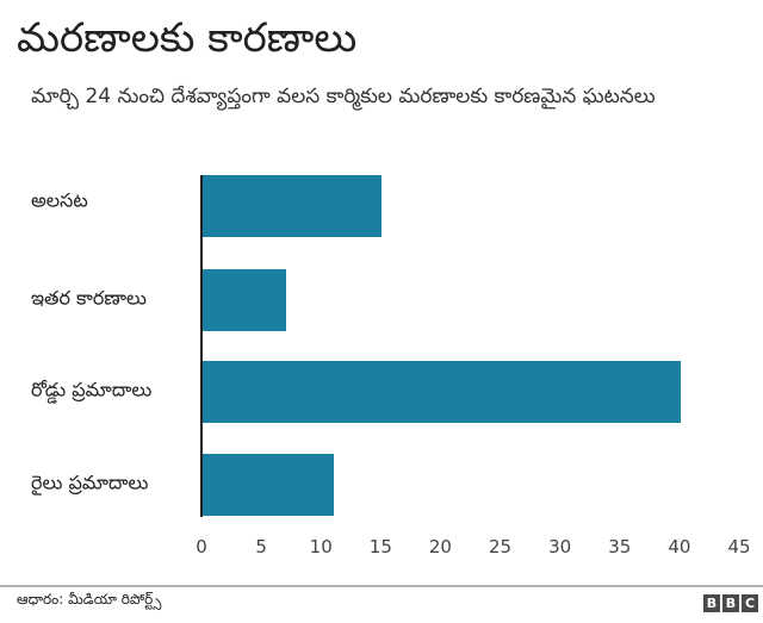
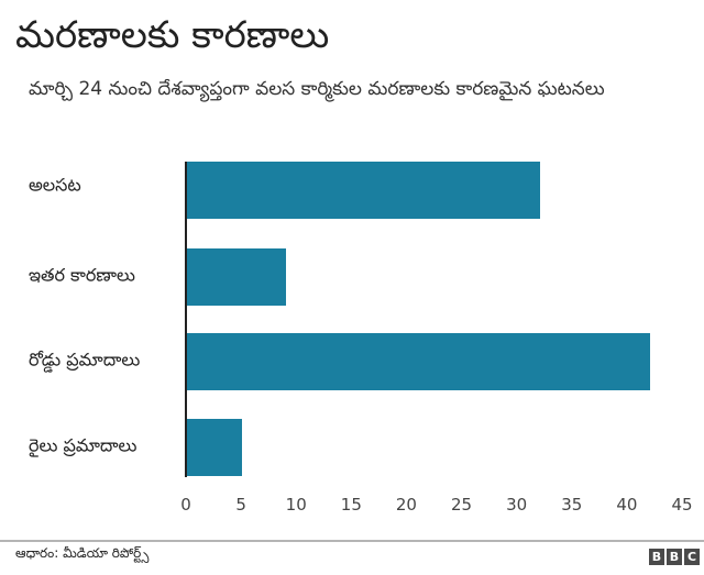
అలసట: 15 -> 32
ఇతర కారణాలు: 7 -> 9
రోడ్డు ప్రమాదాలు: 40 -> 42
రైలు ప్రమాదాలు: 11 -> 5
